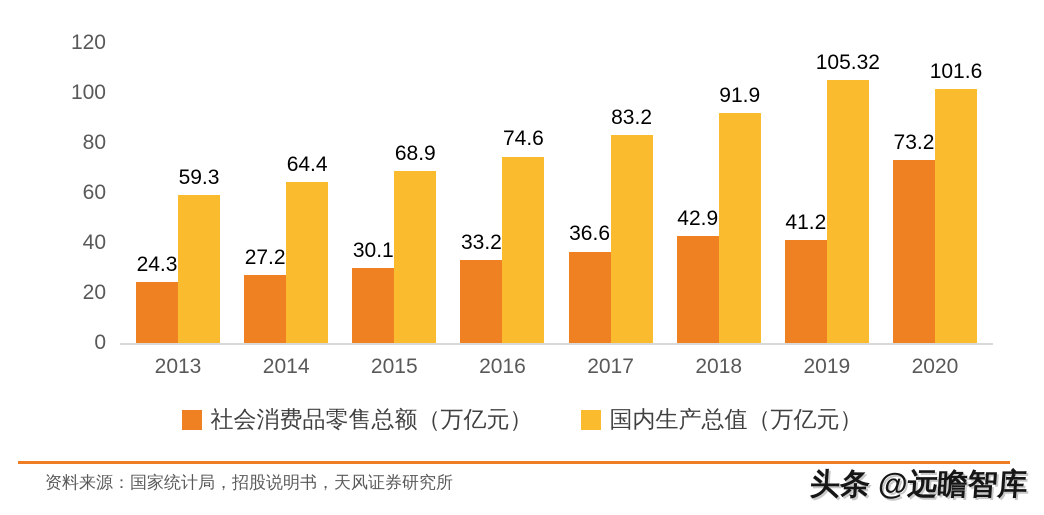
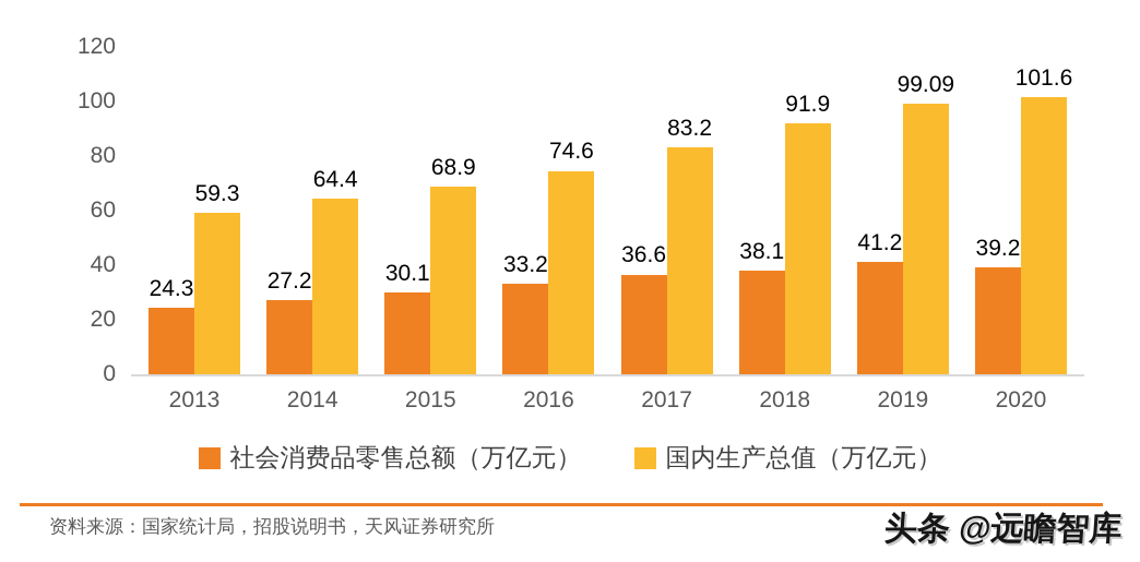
社会消费品零售总额（万亿元）/2018: 42.9 -> 38.1
国内生产总值（万亿元）/2019: 105.32 -> 99.09
社会消费品零售总额（万亿元）/2020: 73.2 -> 39.2
